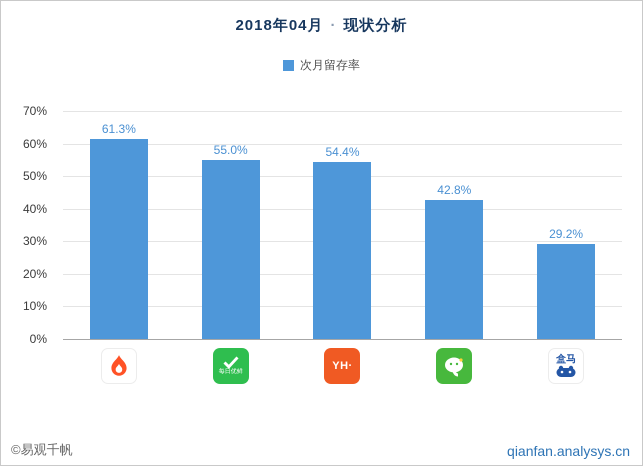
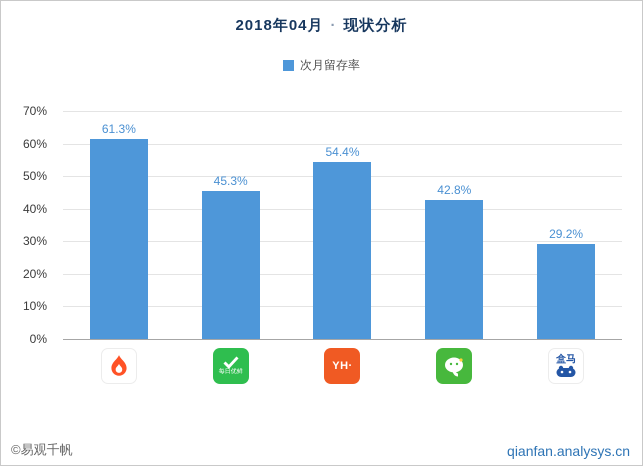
每日优鲜: 55.0% -> 45.3%
